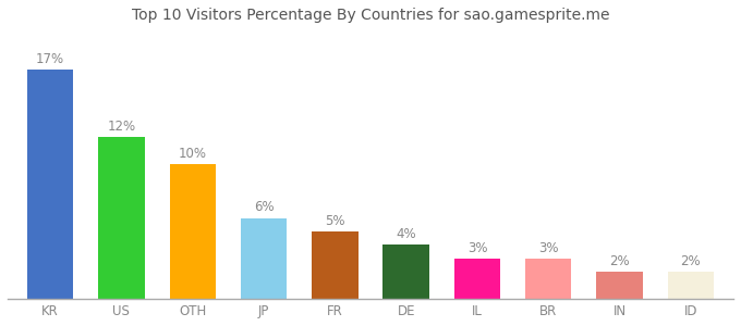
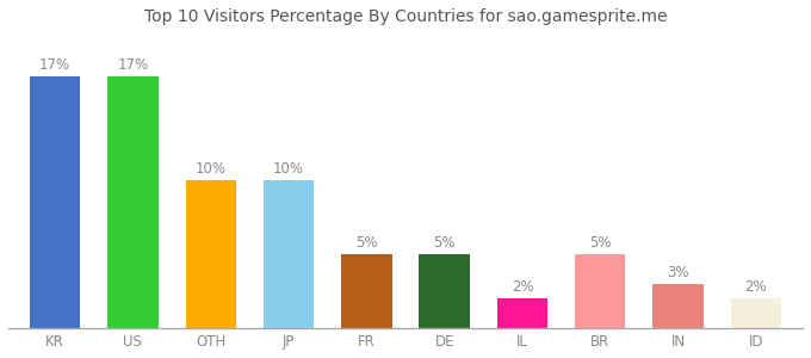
US: 12% -> 17%
JP: 6% -> 10%
DE: 4% -> 5%
IL: 3% -> 2%
BR: 3% -> 5%
IN: 2% -> 3%
